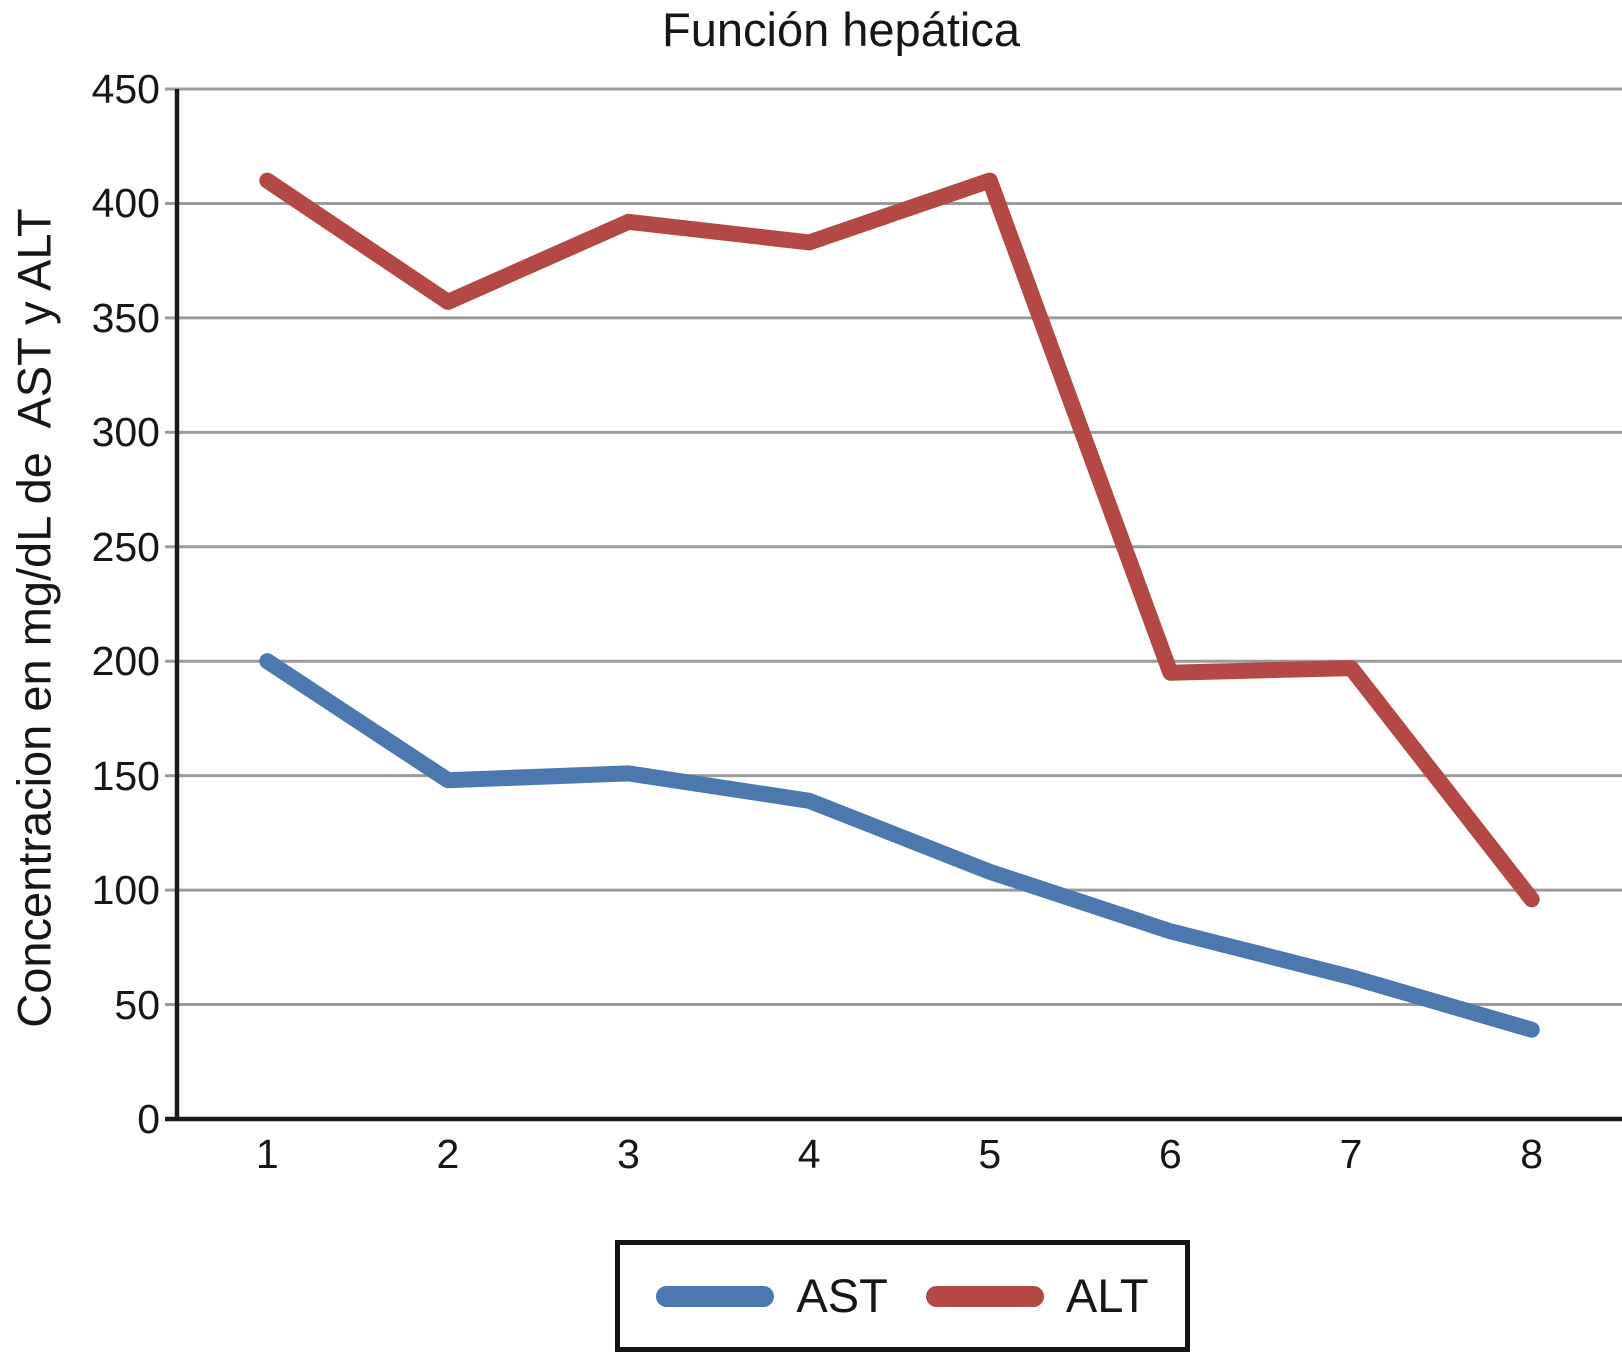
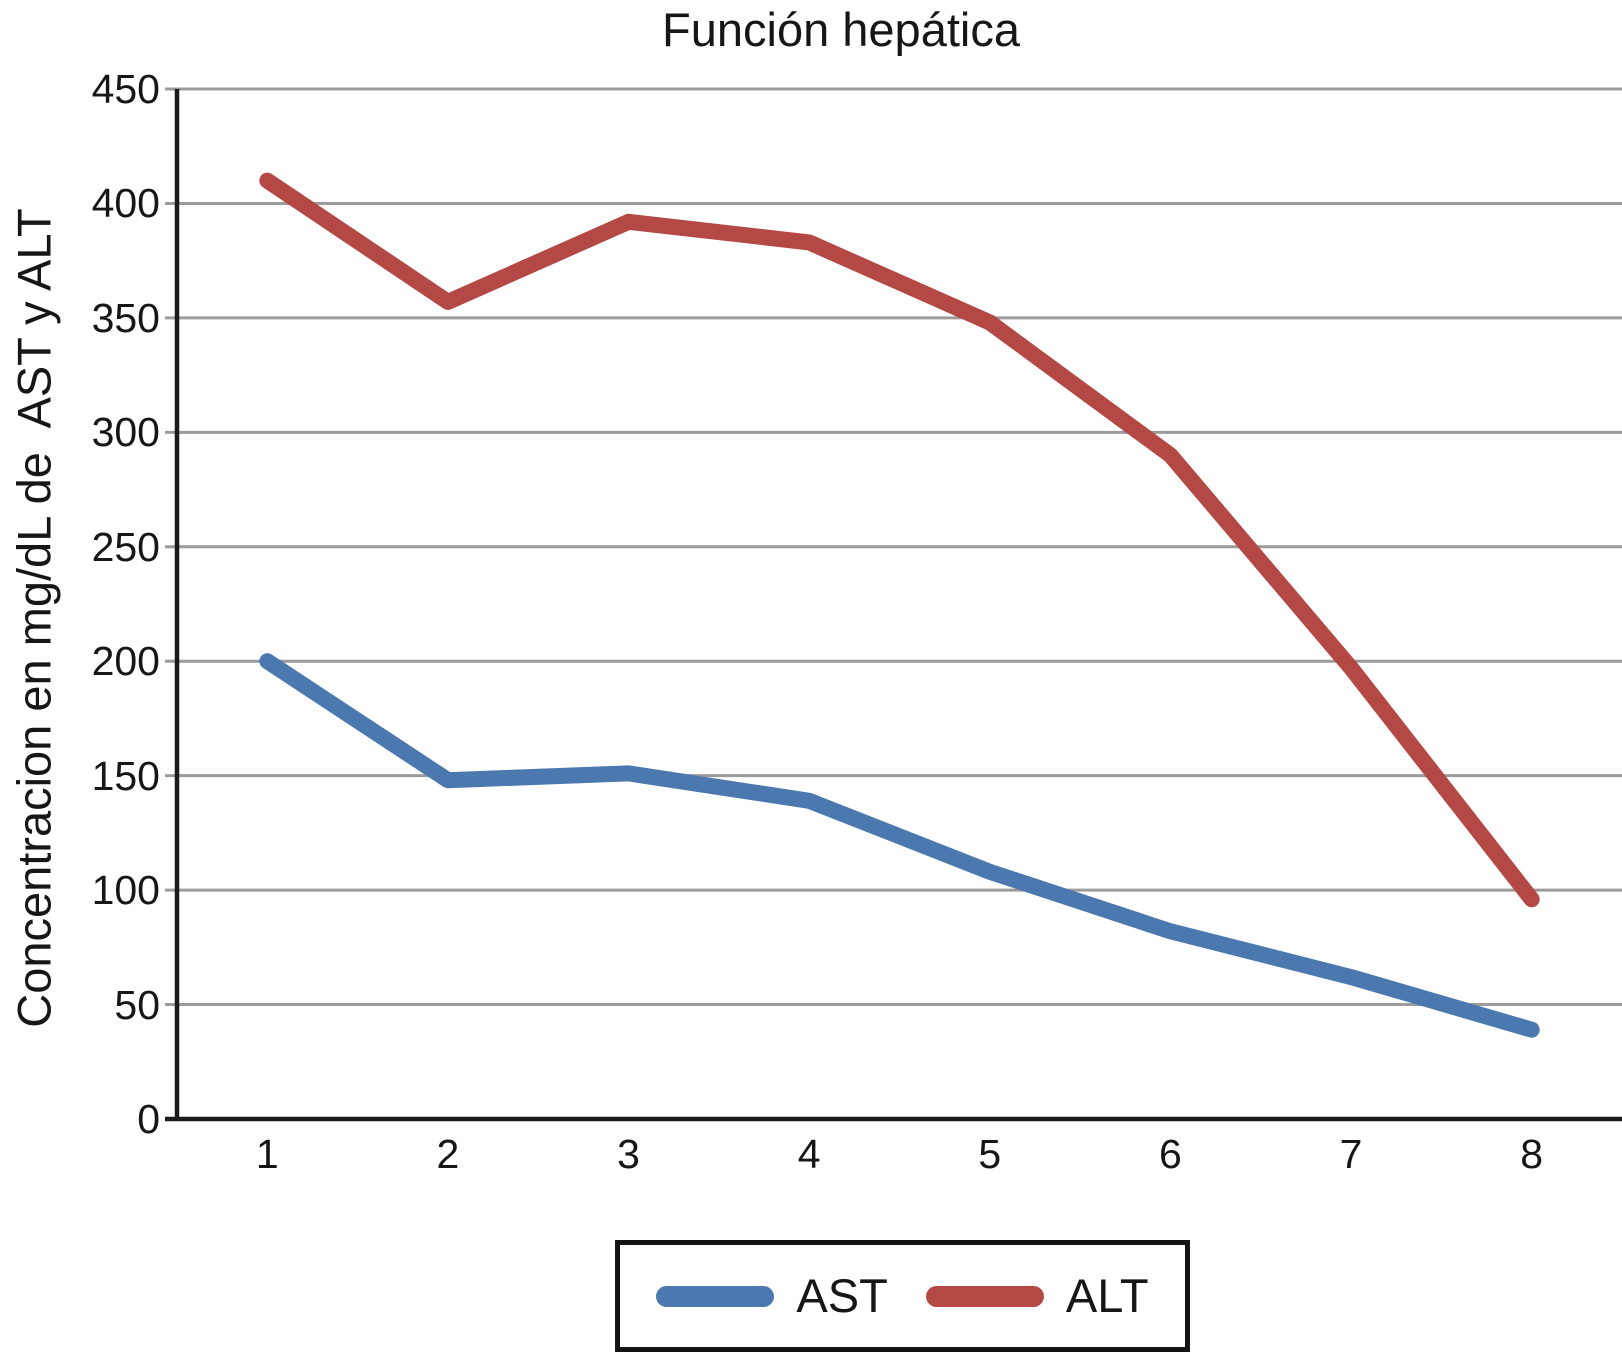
ALT/5: 410 -> 348
ALT/6: 195 -> 290
